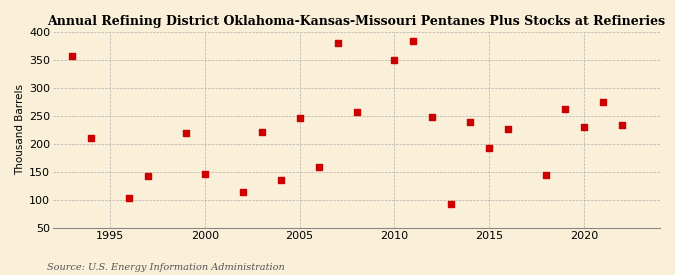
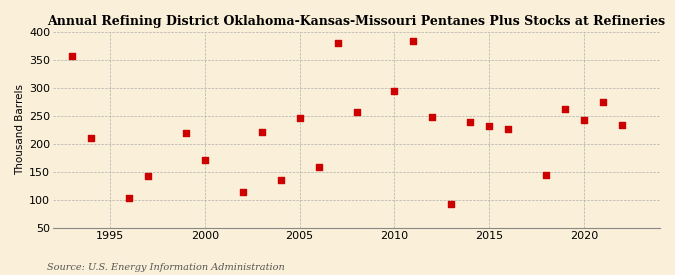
2000: 147 -> 172
2010: 350 -> 294
2015: 192 -> 232
2020: 230 -> 242
